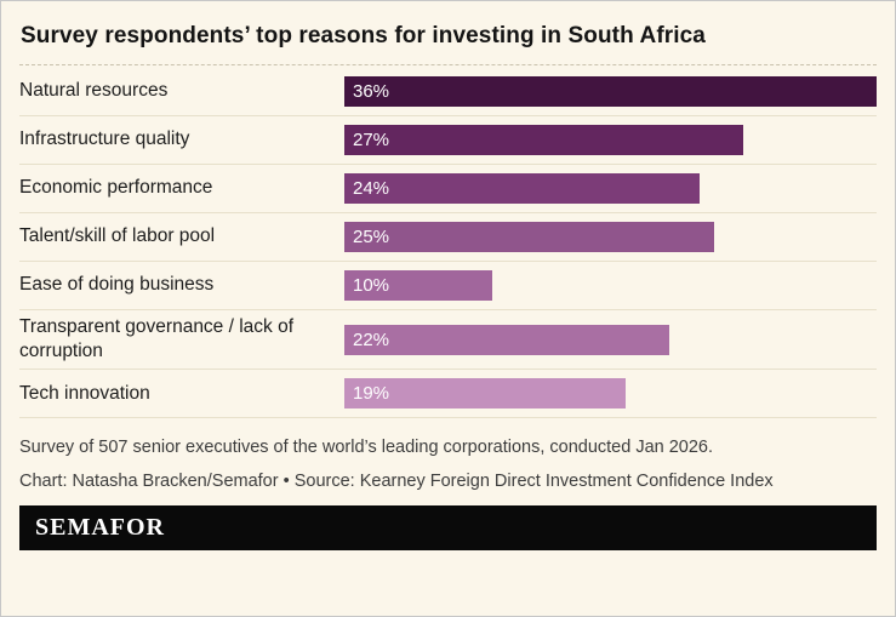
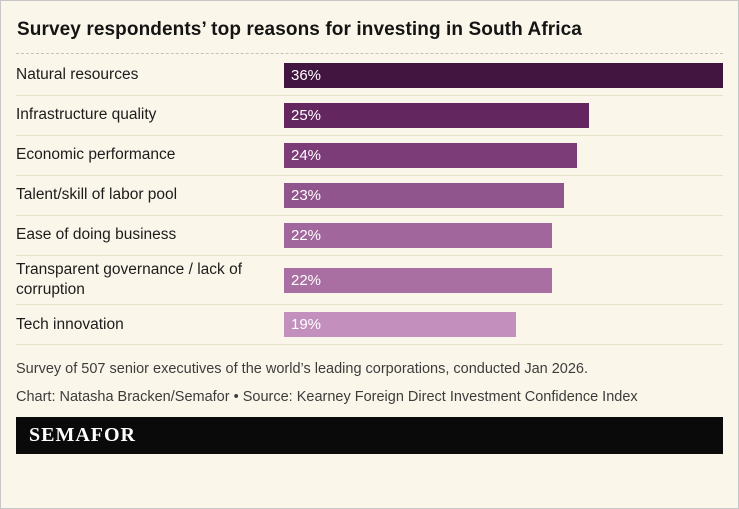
Infrastructure quality: 27% -> 25%
Talent/skill of labor pool: 25% -> 23%
Ease of doing business: 10% -> 22%
